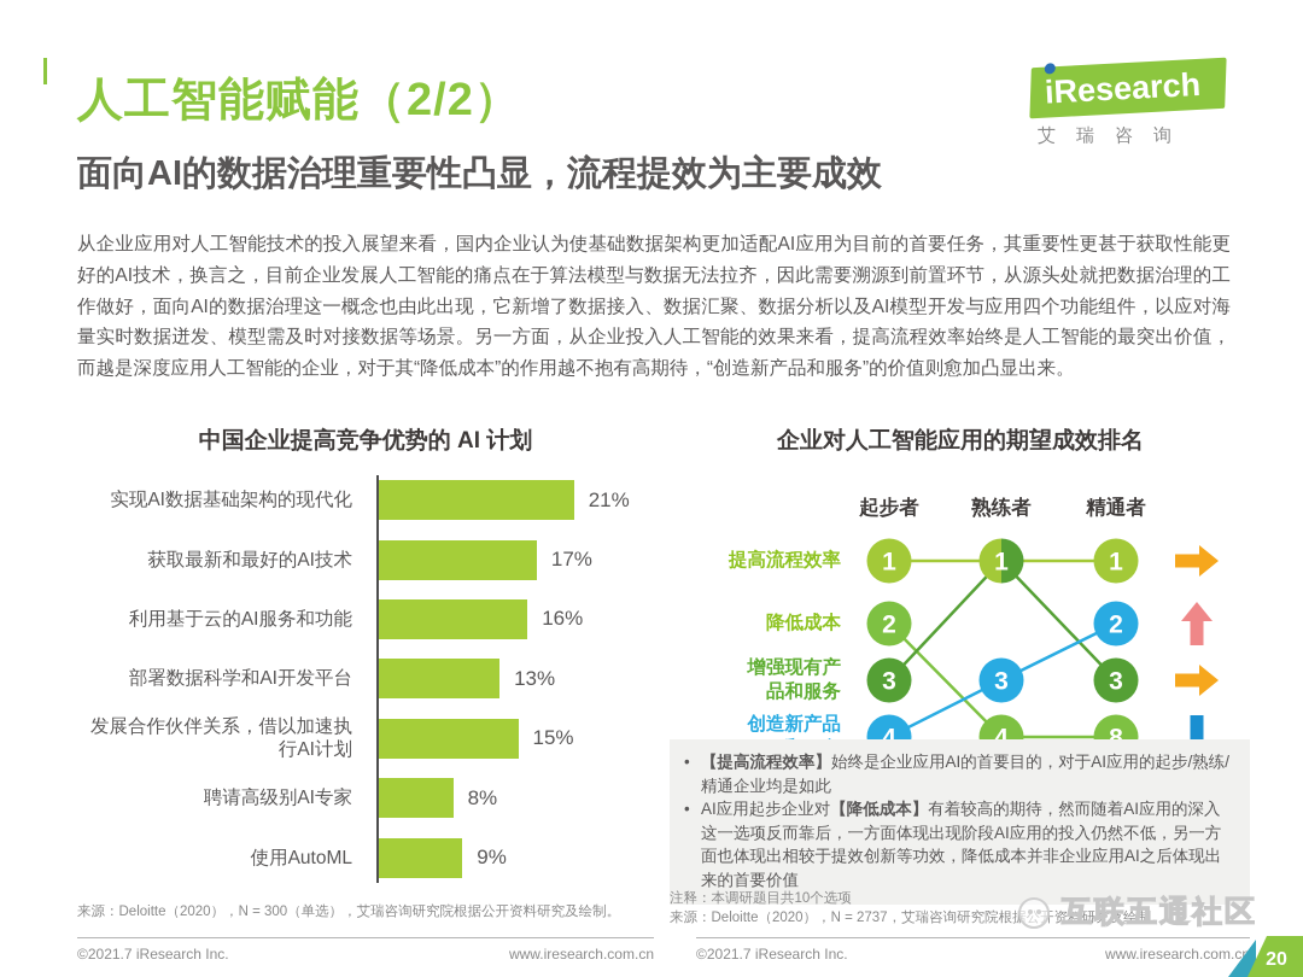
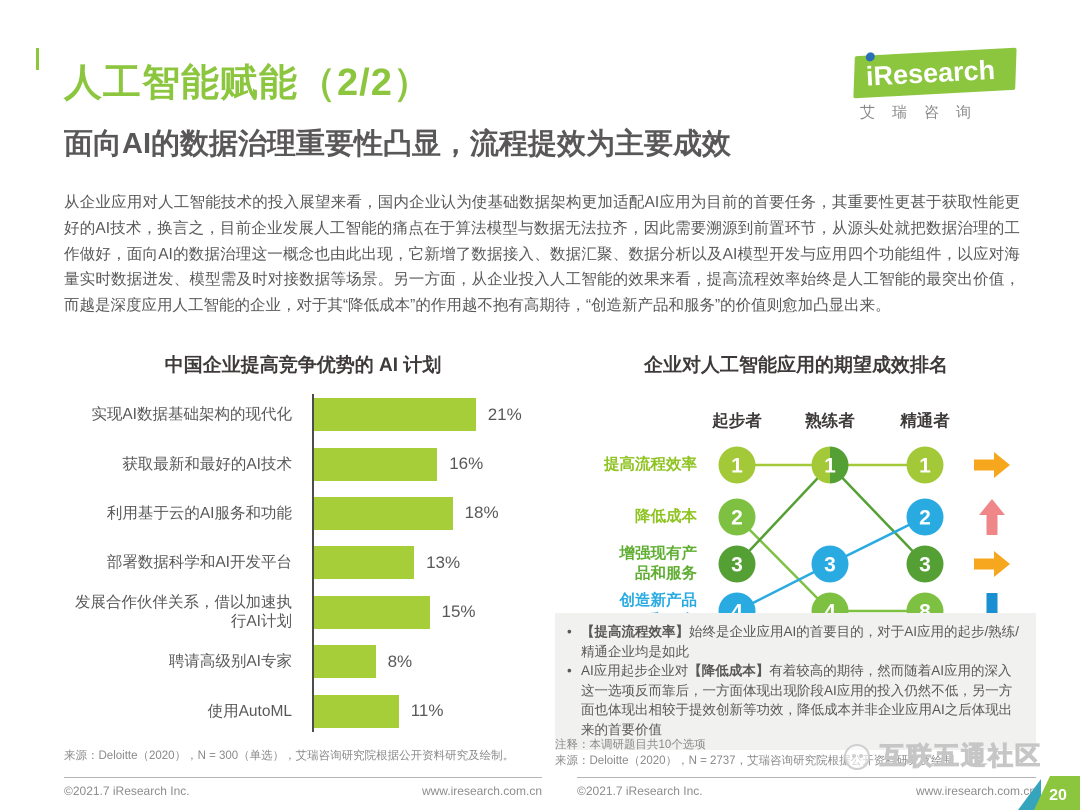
中国企业提高竞争优势的 AI 计划/获取最新和最好的AI技术: 17% -> 16%
中国企业提高竞争优势的 AI 计划/利用基于云的AI服务和功能: 16% -> 18%
中国企业提高竞争优势的 AI 计划/使用AutoML: 9% -> 11%
